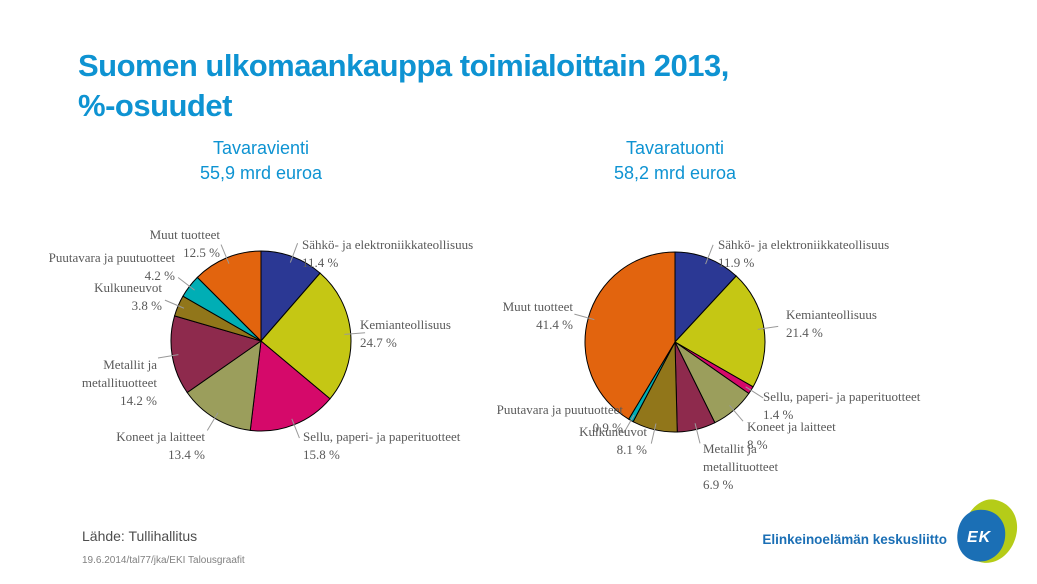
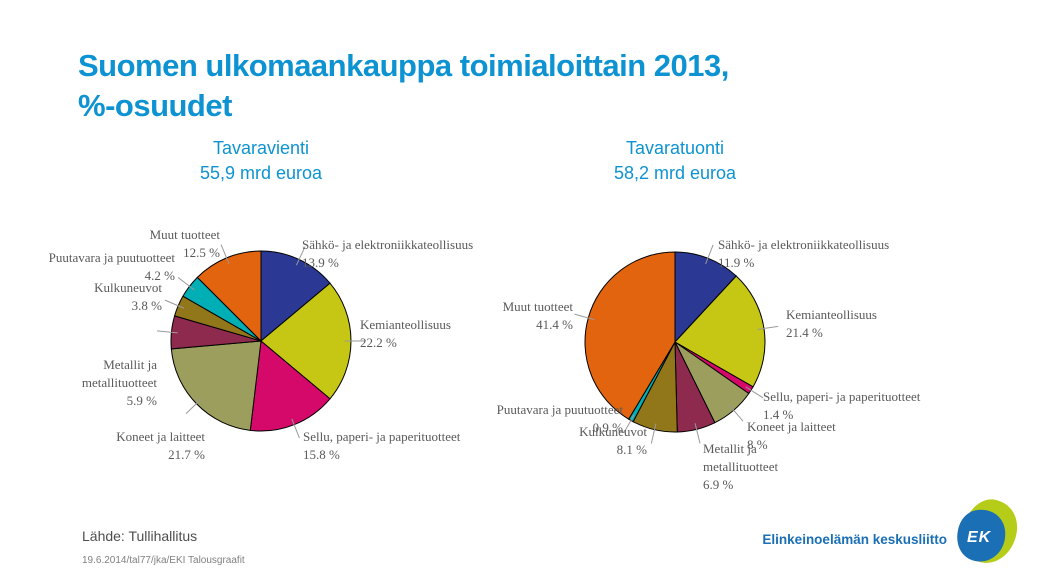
Tavaravienti/Sähkö- ja elektroniikkateollisuus: 11.4 -> 13.9
Tavaravienti/Kemianteollisuus: 24.7 -> 22.2
Tavaravienti/Koneet ja laitteet: 13.4 -> 21.7
Tavaravienti/Metallit ja metallituotteet: 14.2 -> 5.9
